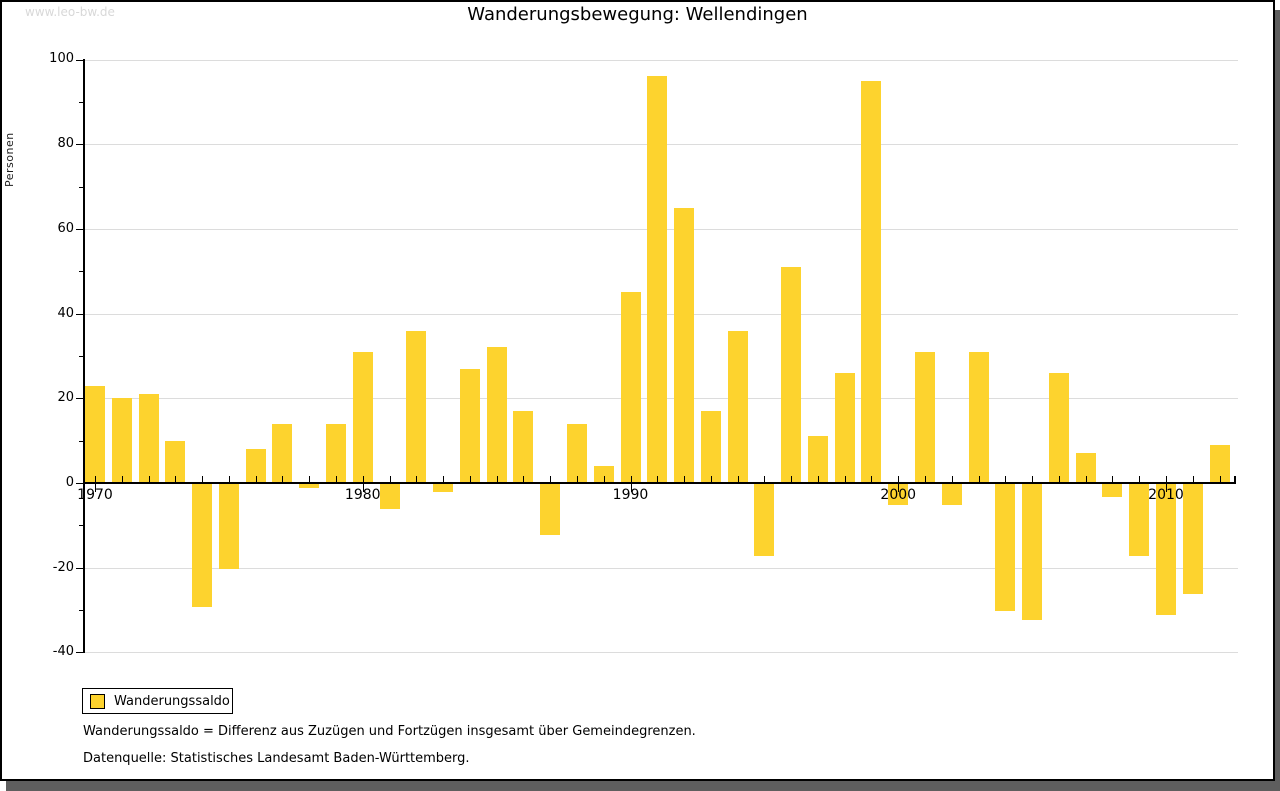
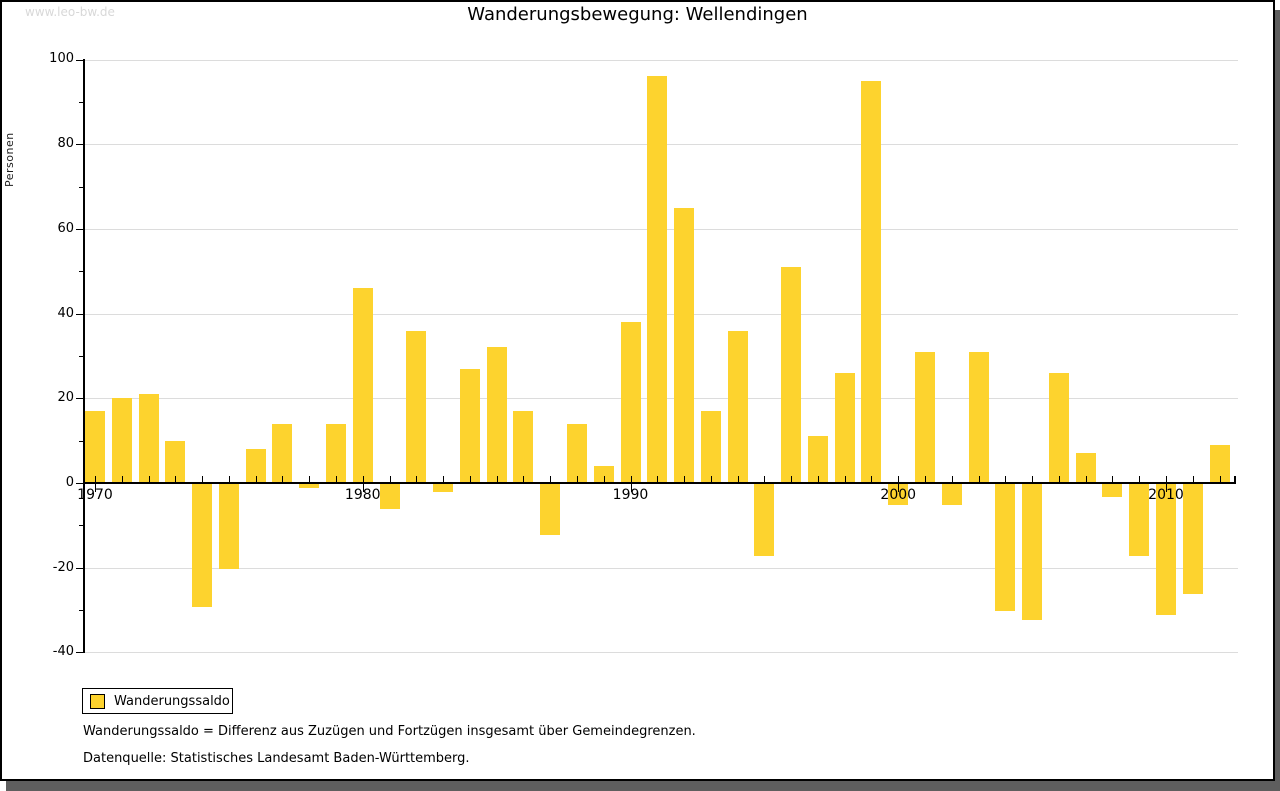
1970: 23 -> 17
1980: 31 -> 46
1990: 45 -> 38
